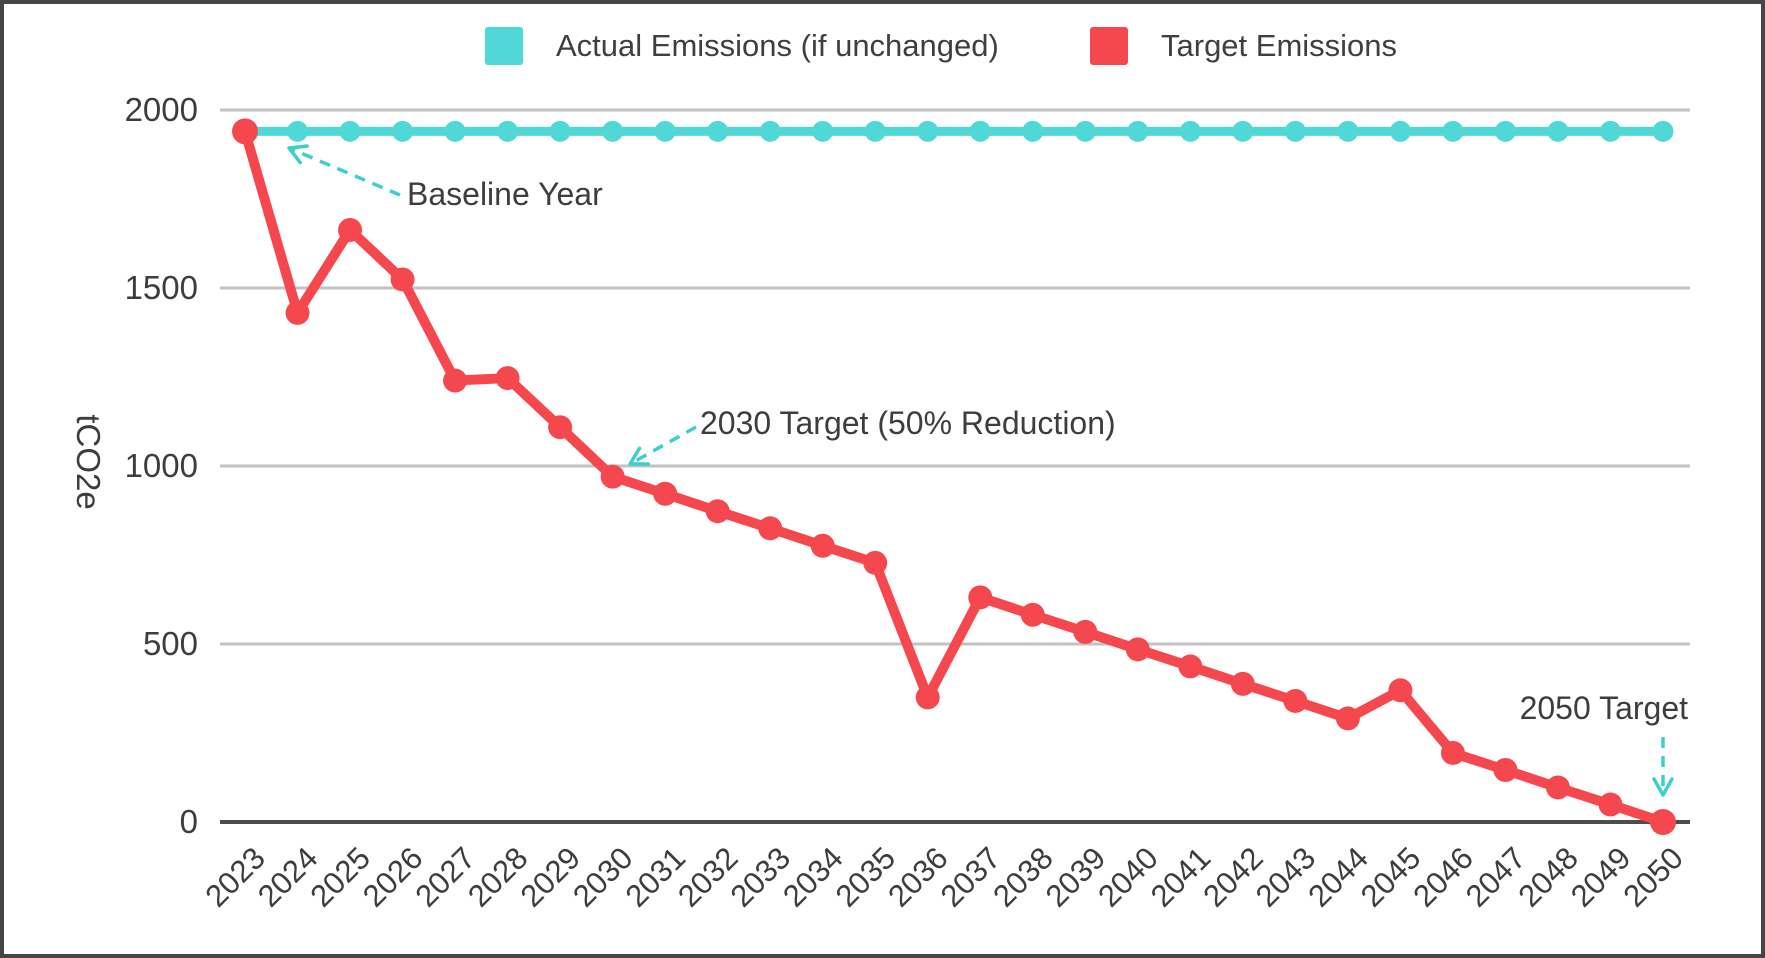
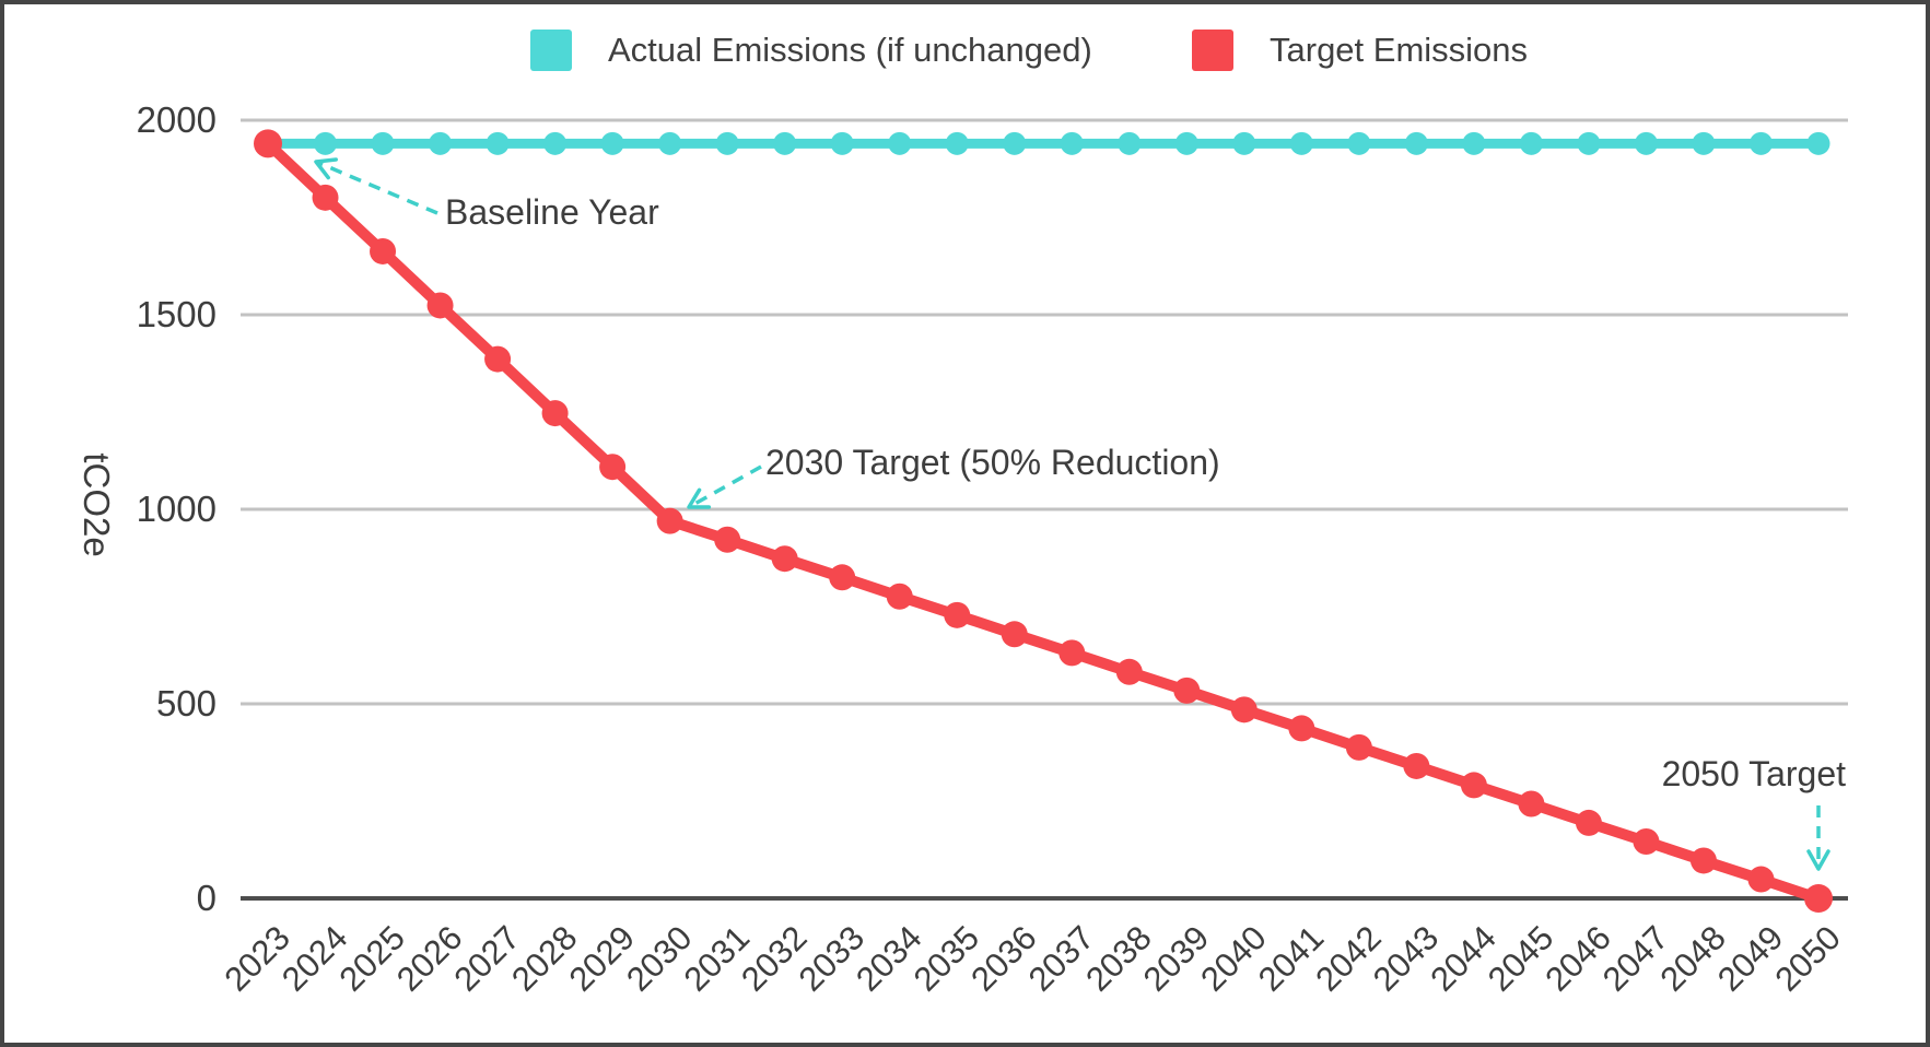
Target Emissions/2024: 1430 -> 1800
Target Emissions/2027: 1240 -> 1390
Target Emissions/2036: 350 -> 680
Target Emissions/2045: 370 -> 240
